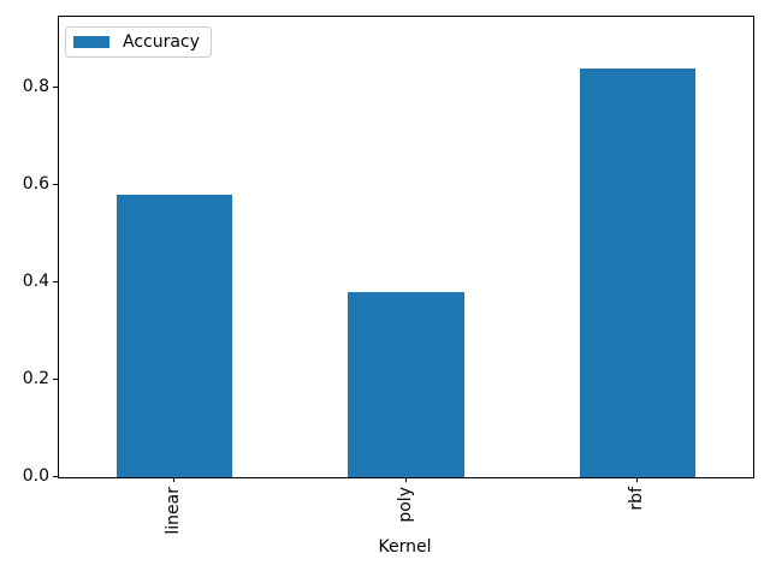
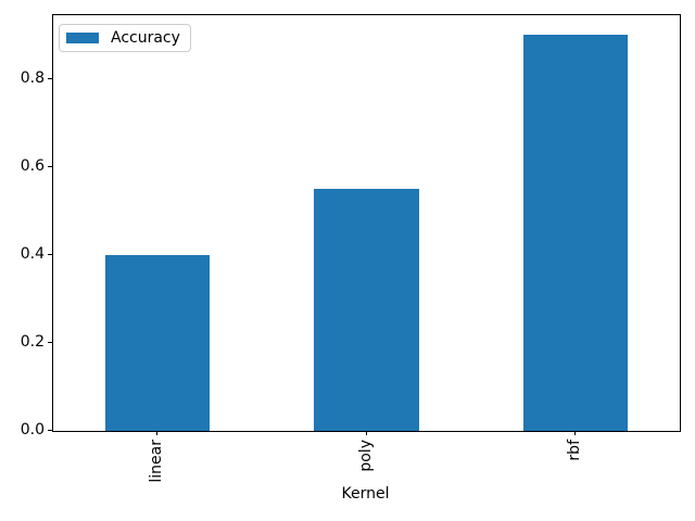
linear: 0.58 -> 0.40
poly: 0.38 -> 0.55
rbf: 0.84 -> 0.90
